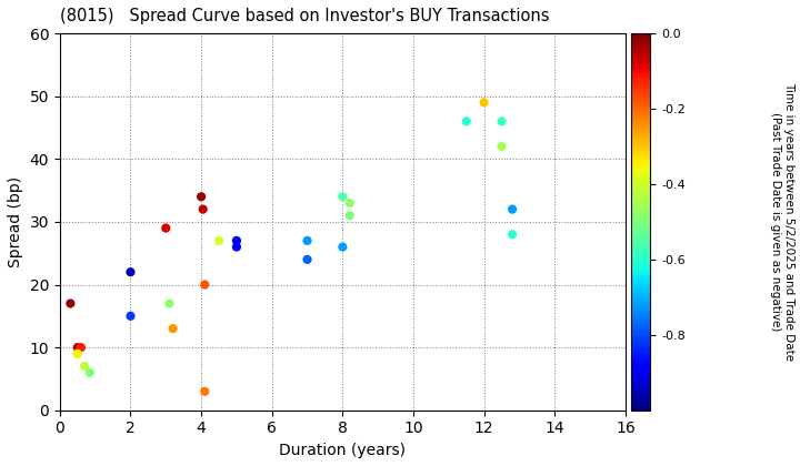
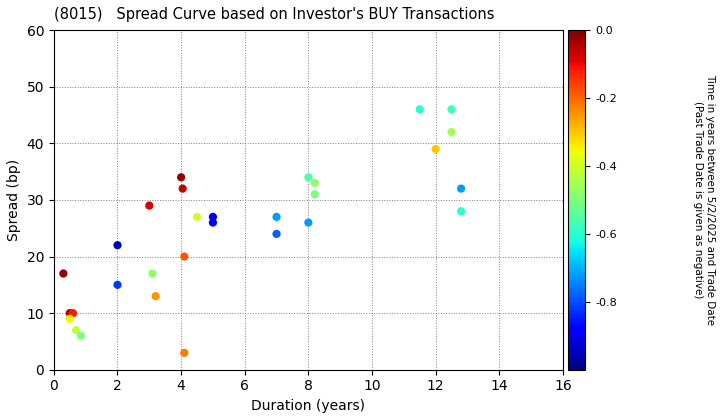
12: 49 -> 39
